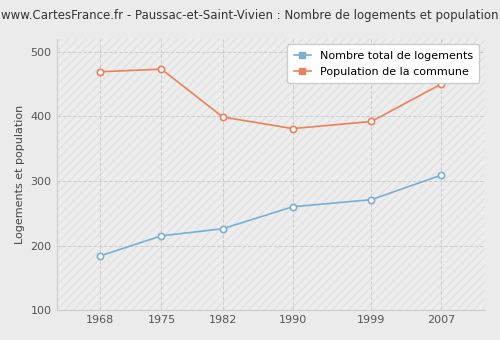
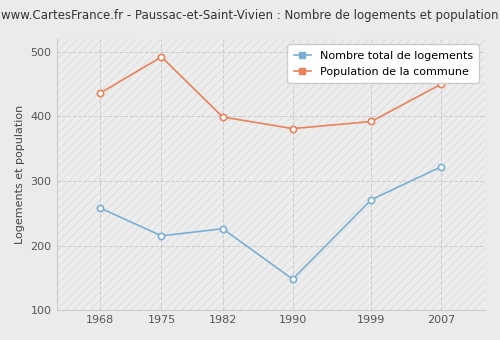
Nombre total de logements/1968: 184 -> 258
Population de la commune/1968: 469 -> 436
Population de la commune/1975: 473 -> 492
Nombre total de logements/1990: 260 -> 148
Nombre total de logements/2007: 309 -> 322
